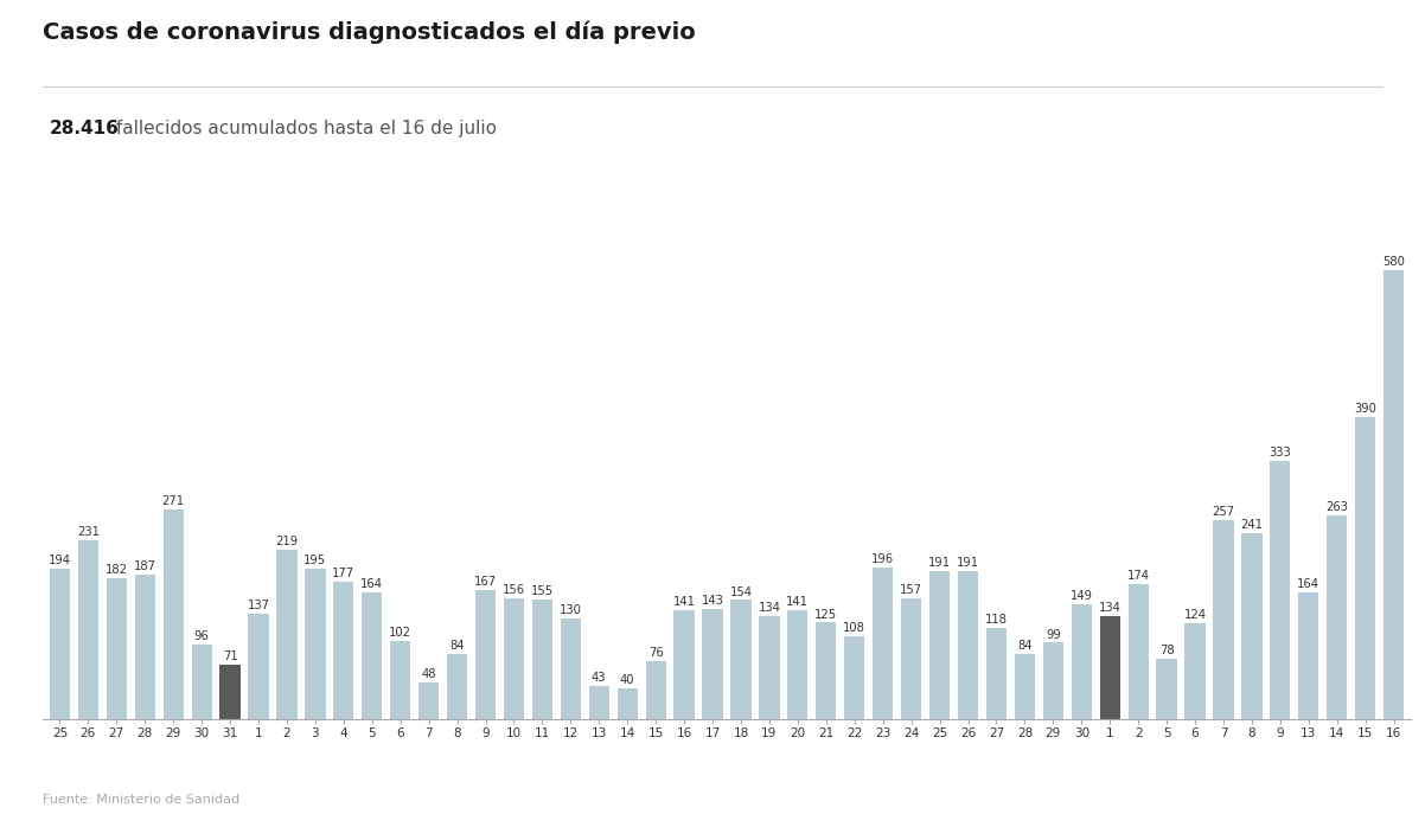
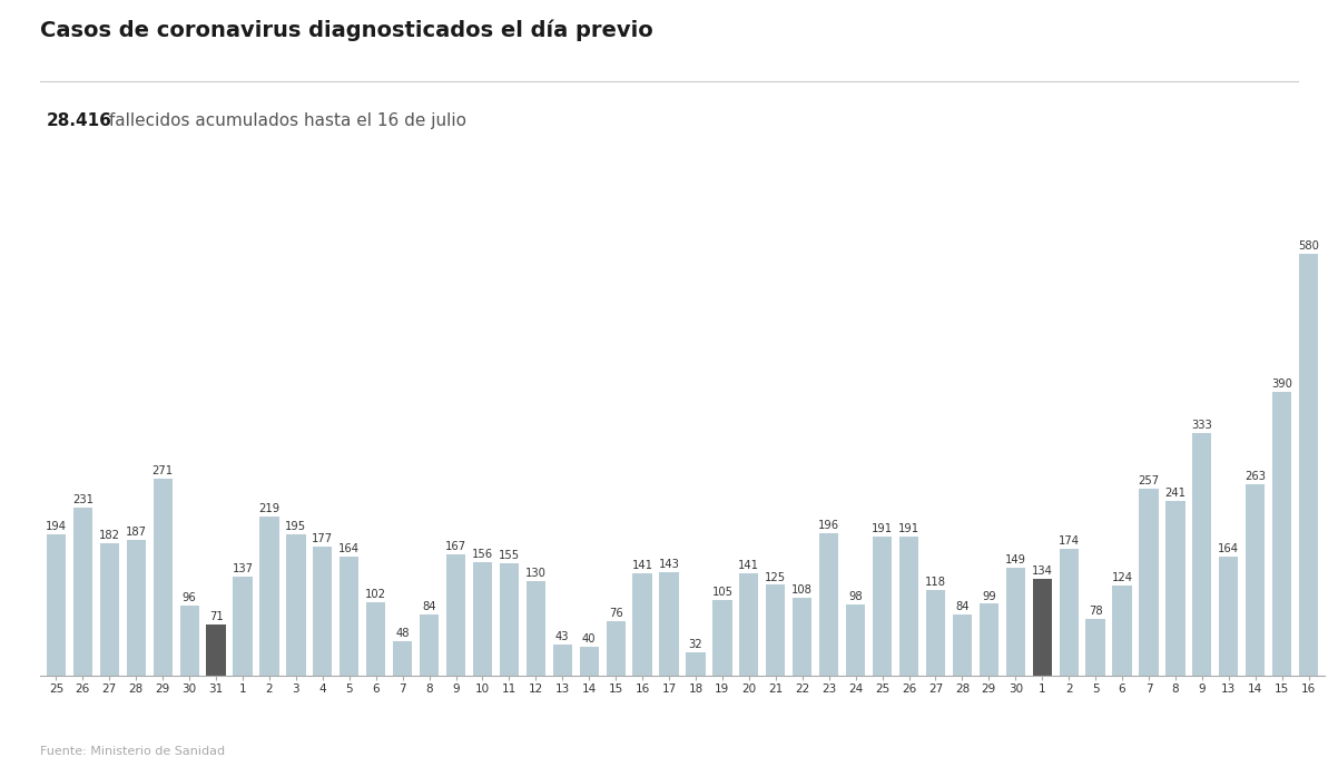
18: 154 -> 32
19: 134 -> 105
24: 157 -> 98
